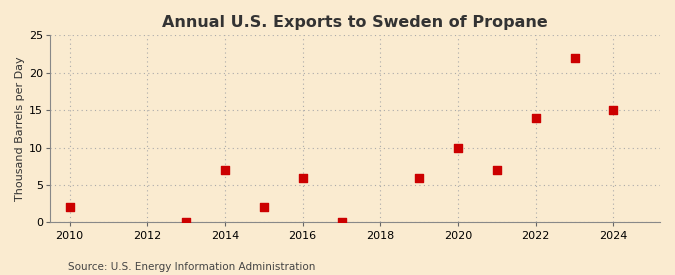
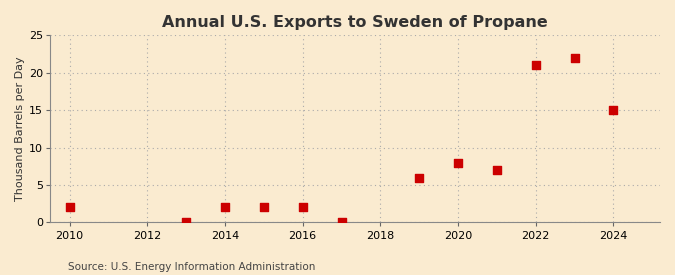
2014: 7 -> 2
2016: 6 -> 2
2020: 10 -> 8
2022: 14 -> 21
